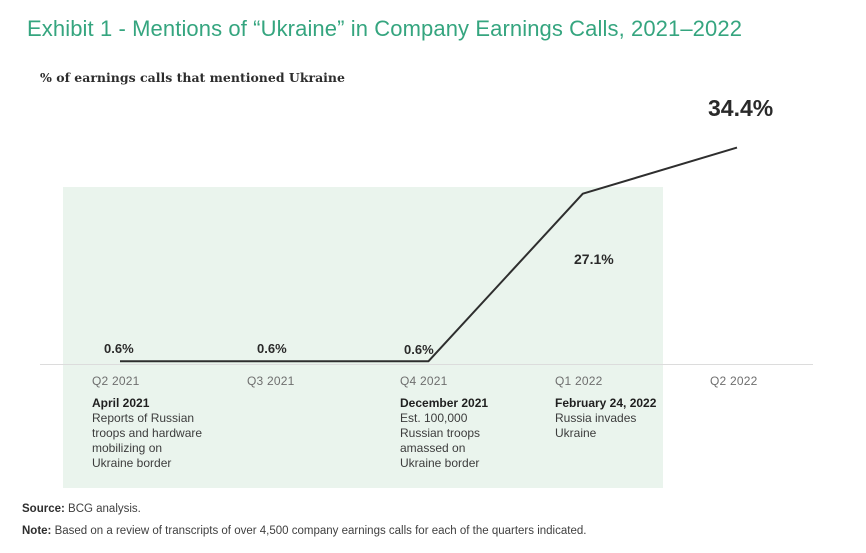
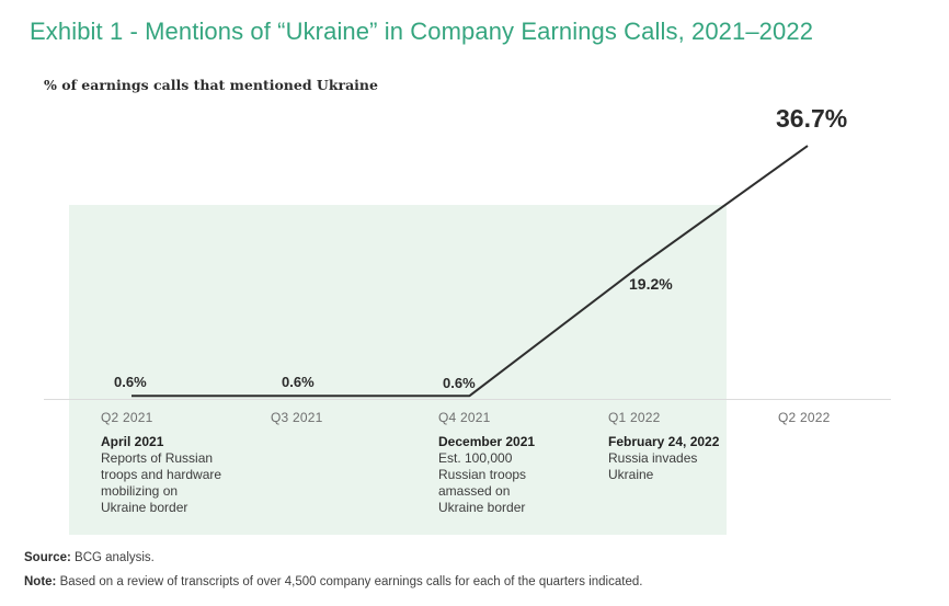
Q1 2022: 27.1% -> 19.2%
Q2 2022: 34.4% -> 36.7%
